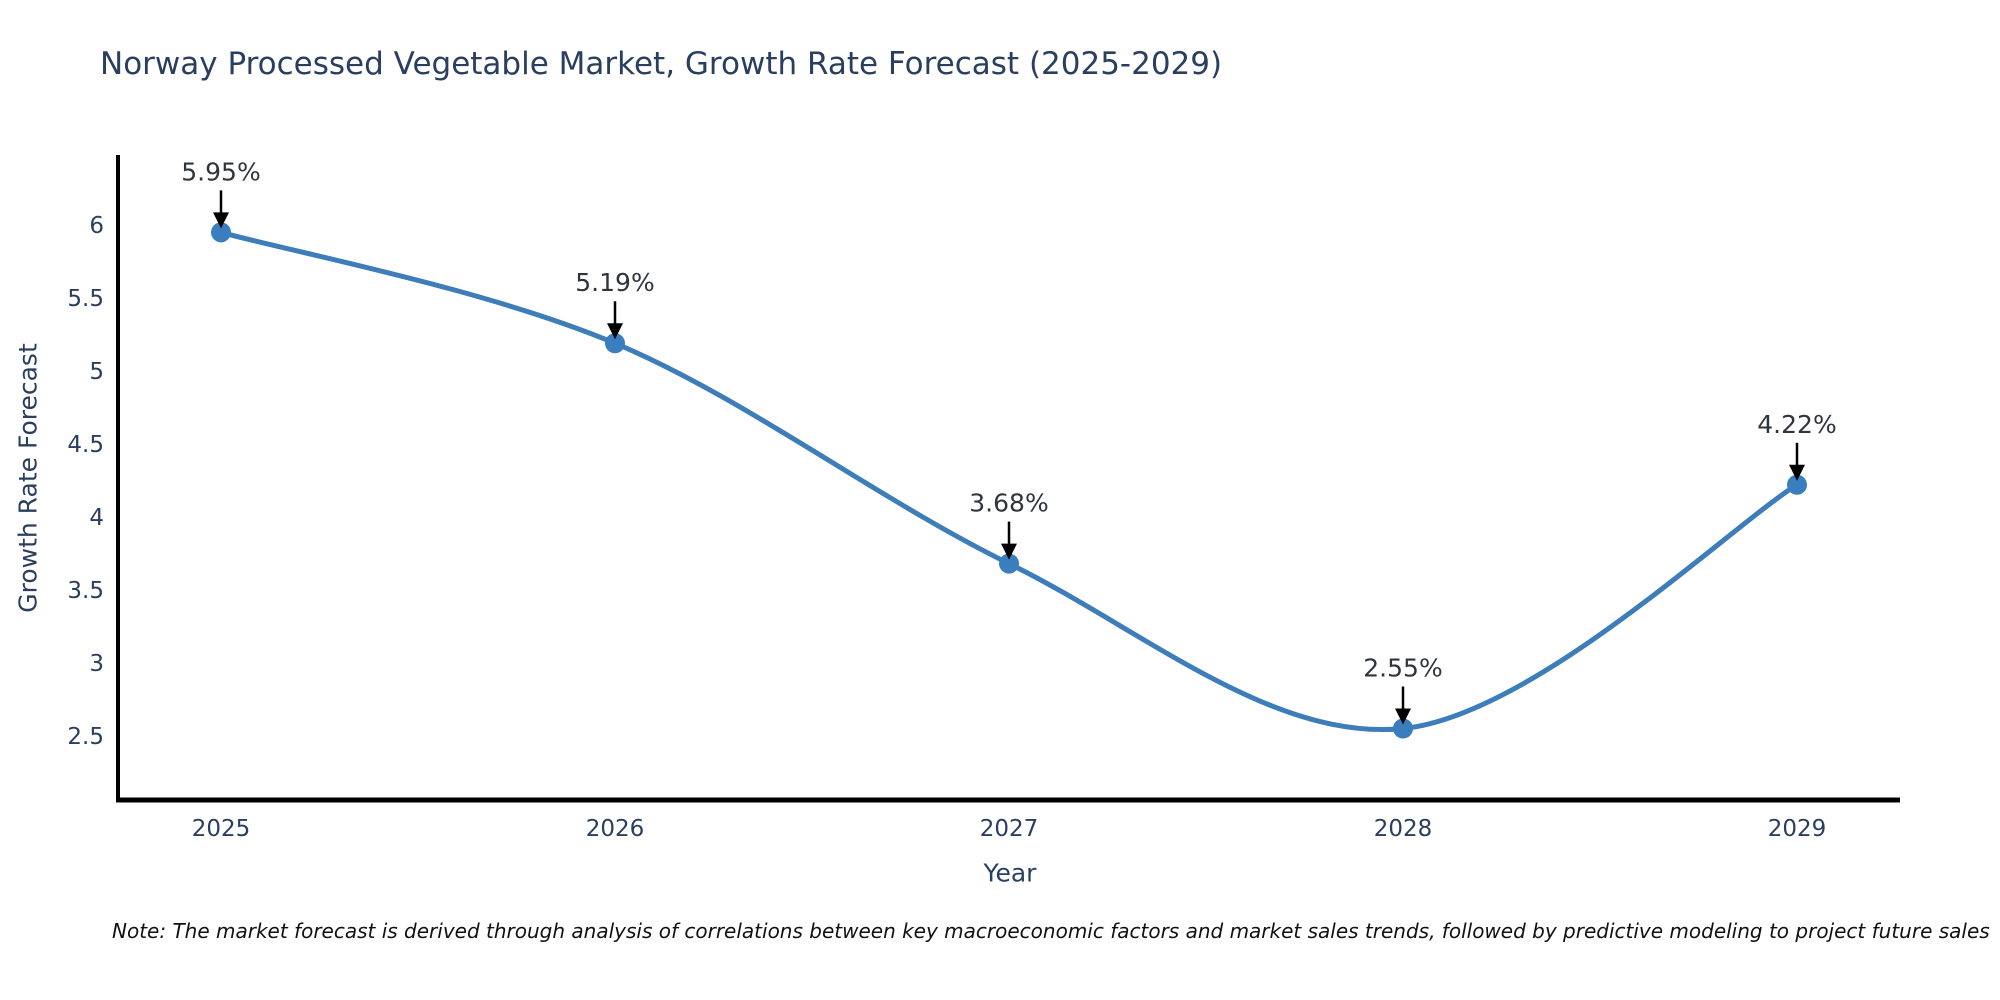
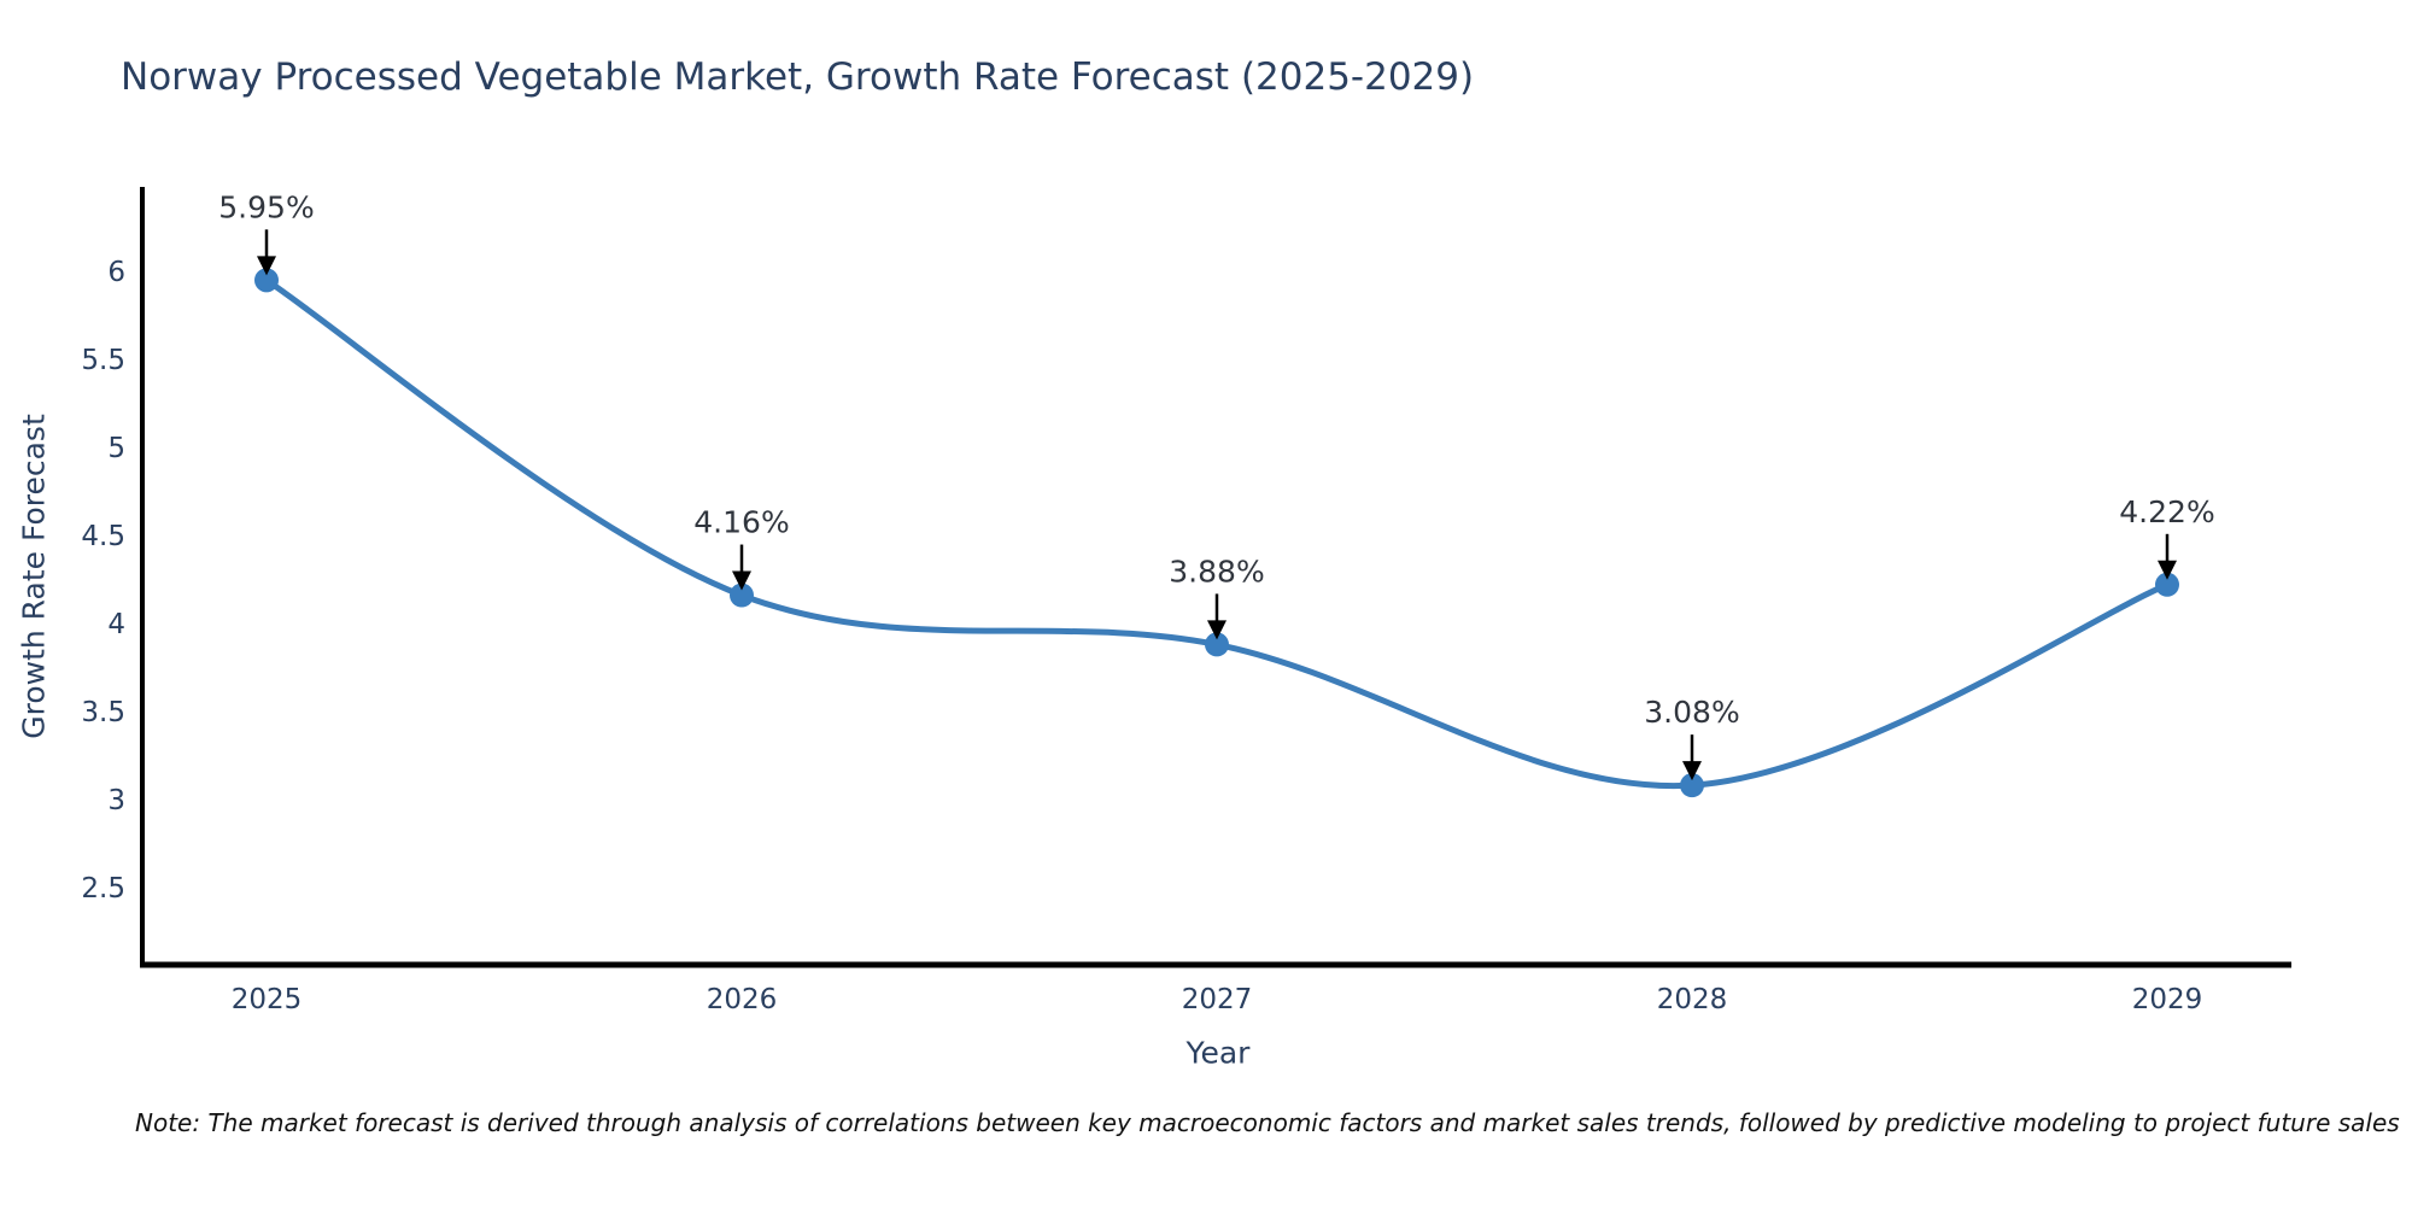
2026: 5.19% -> 4.16%
2027: 3.68% -> 3.88%
2028: 2.55% -> 3.08%
